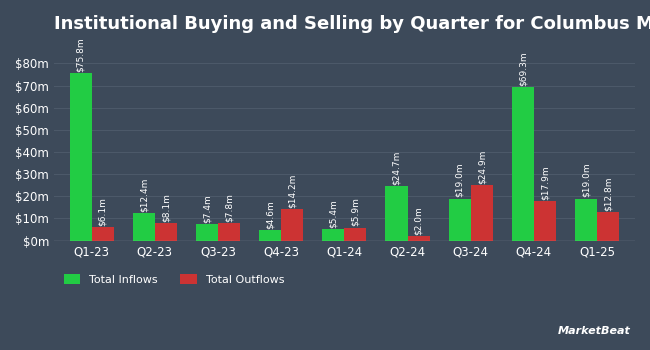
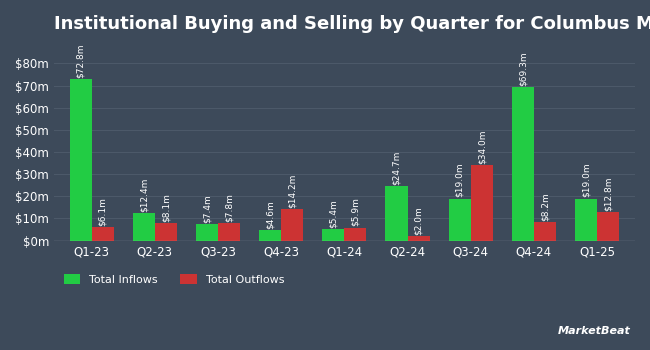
Total Inflows/Q1-23: $75.8m -> $72.8m
Total Outflows/Q3-24: $24.9m -> $34.0m
Total Outflows/Q4-24: $17.9m -> $8.2m
